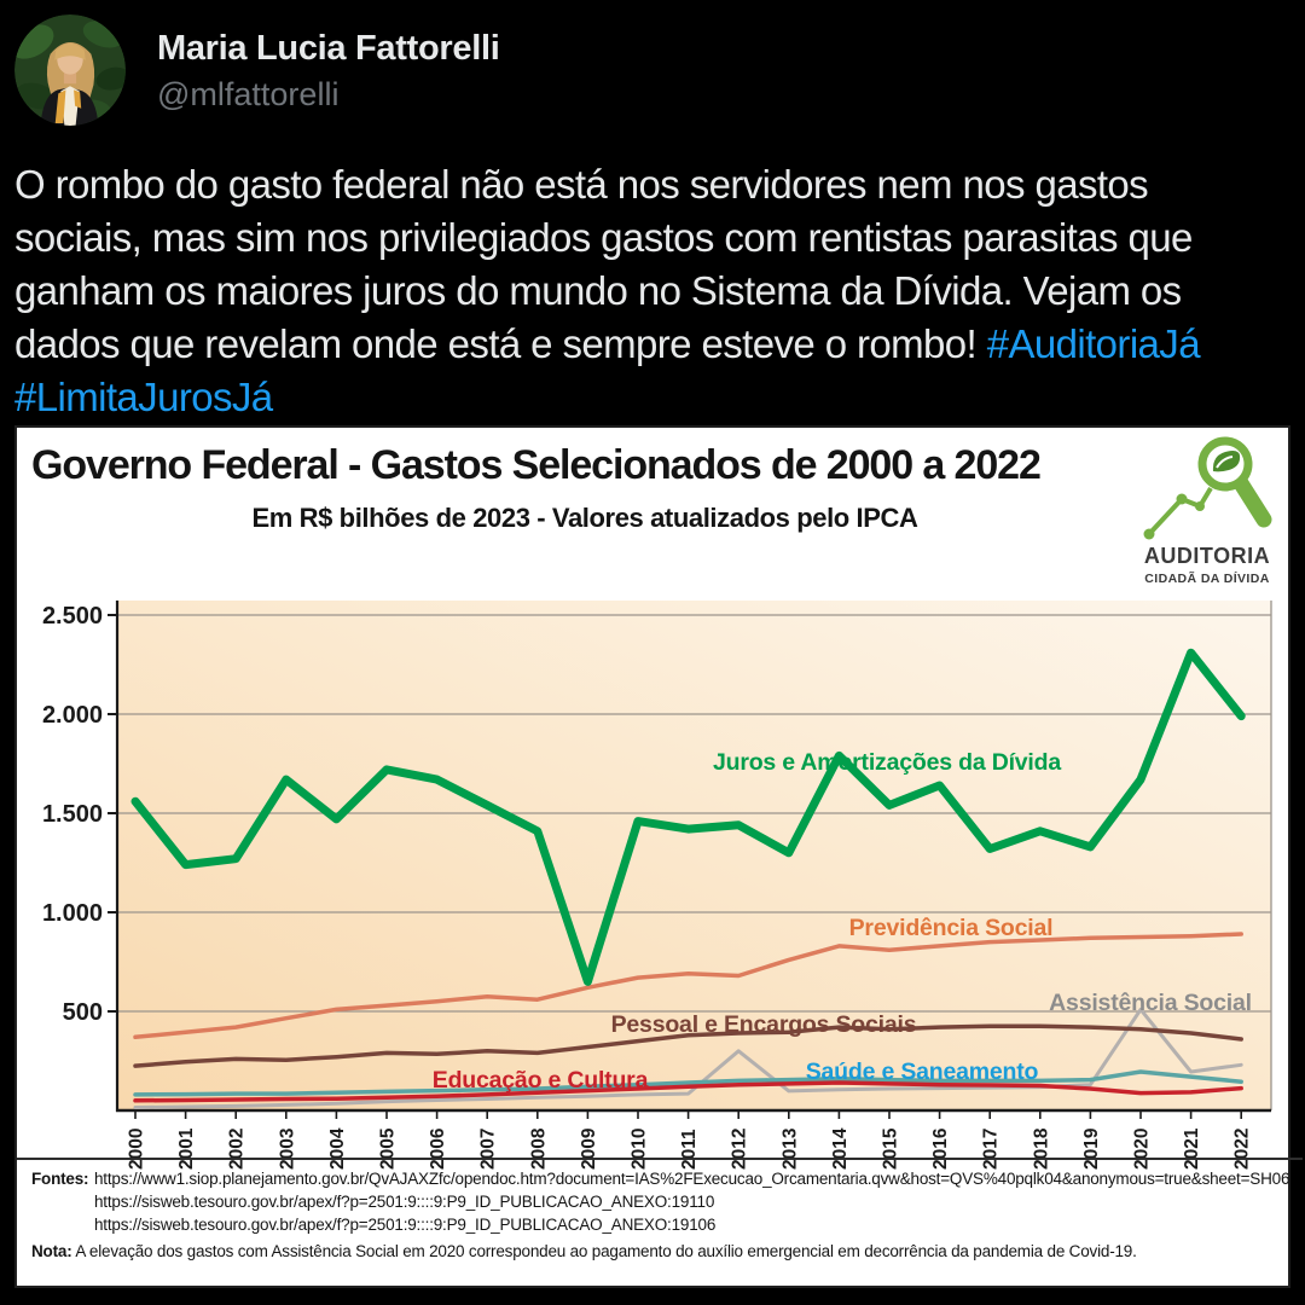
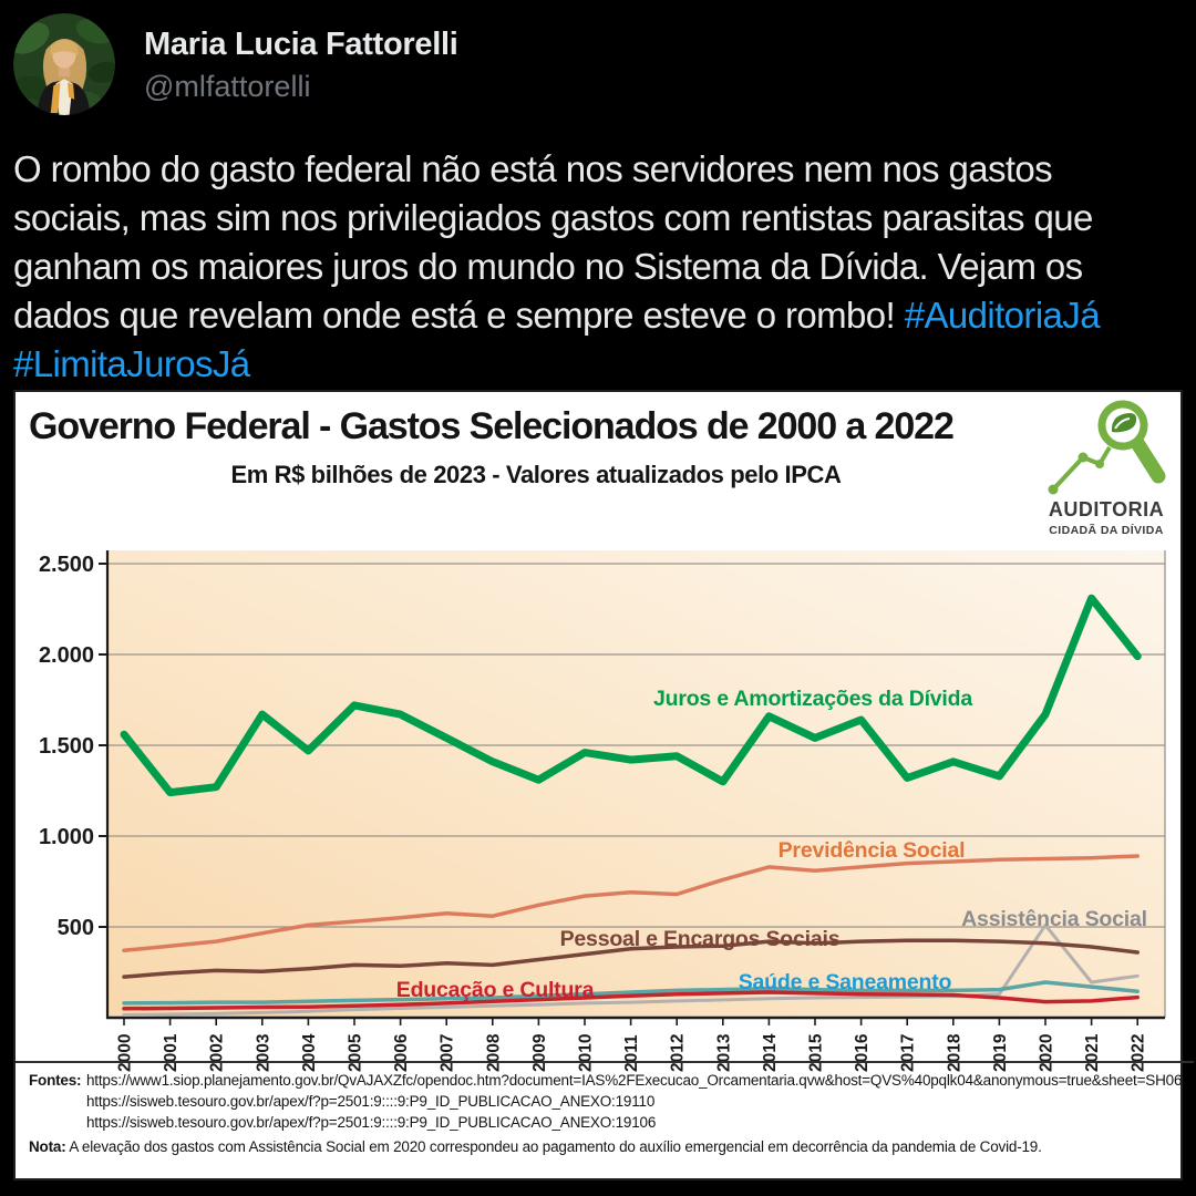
Juros e Amortizações da Dívida/2009: 650 -> 1310
Assistência Social/2012: 300 -> 90
Juros e Amortizações da Dívida/2014: 1790 -> 1660
